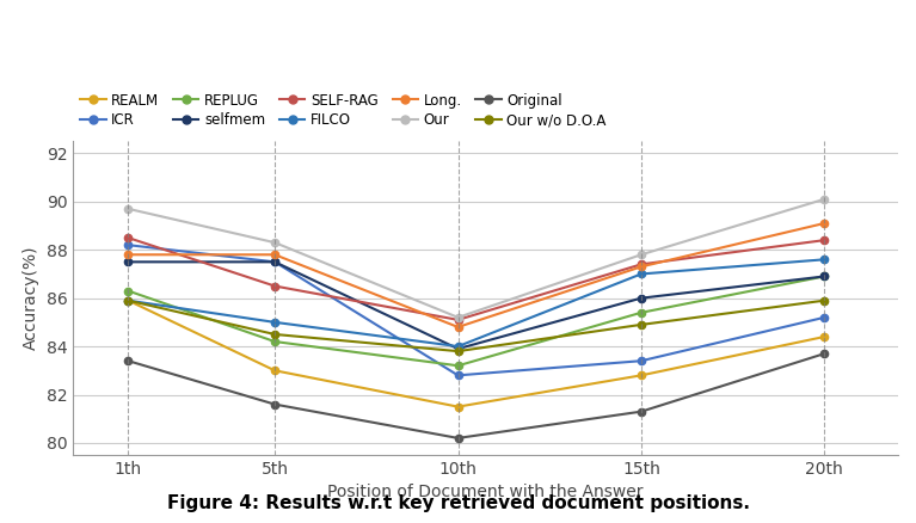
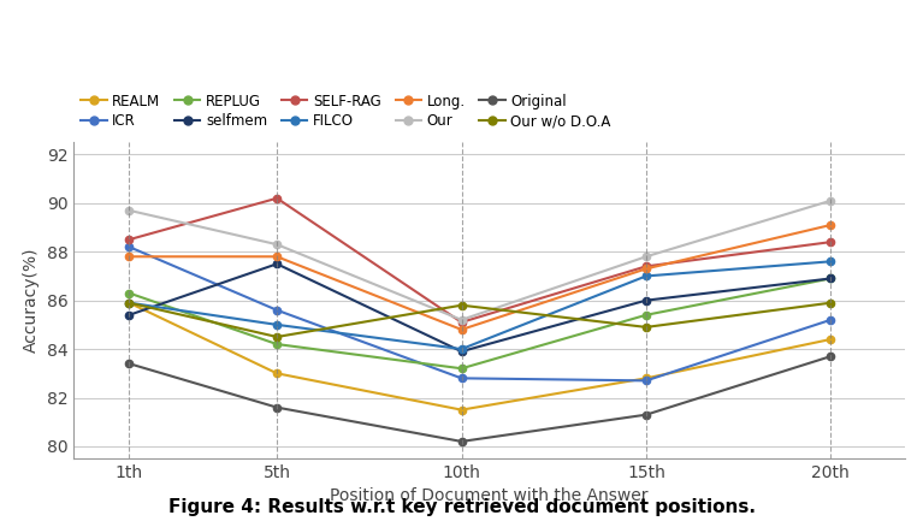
selfmem/1th: 87.5 -> 85.4
ICR/5th: 87.5 -> 85.6
SELF-RAG/5th: 86.5 -> 90.2
Our w/o D.O.A/10th: 83.8 -> 85.8
ICR/15th: 83.4 -> 82.7
